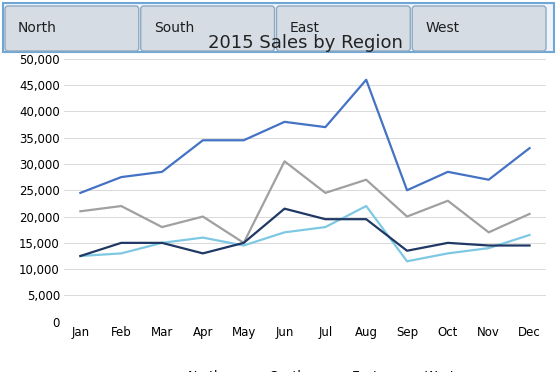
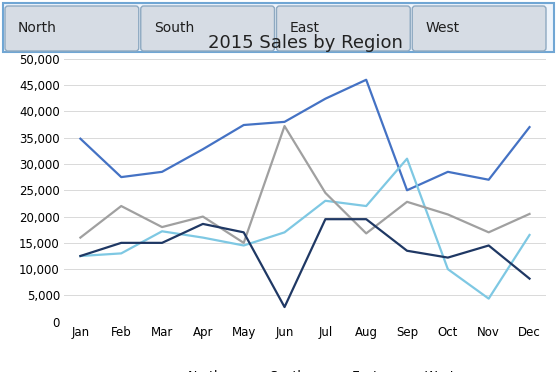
South/Jan: 21,000 -> 16,000
East/Jan: 24,500 -> 34,800
North/Mar: 15,000 -> 17,200
East/Apr: 34,500 -> 32,800
West/Apr: 13,000 -> 18,600
East/May: 34,500 -> 37,400
West/May: 15,000 -> 17,000
South/Jun: 30,500 -> 37,200
West/Jun: 21,500 -> 2,800
North/Jul: 18,000 -> 23,000
East/Jul: 37,000 -> 42,400
South/Aug: 27,000 -> 16,800
North/Sep: 11,500 -> 31,000
South/Sep: 20,000 -> 22,800
North/Oct: 13,000 -> 10,000
South/Oct: 23,000 -> 20,400
West/Oct: 15,000 -> 12,200
North/Nov: 14,000 -> 4,400
East/Dec: 33,000 -> 37,000
West/Dec: 14,500 -> 8,200
